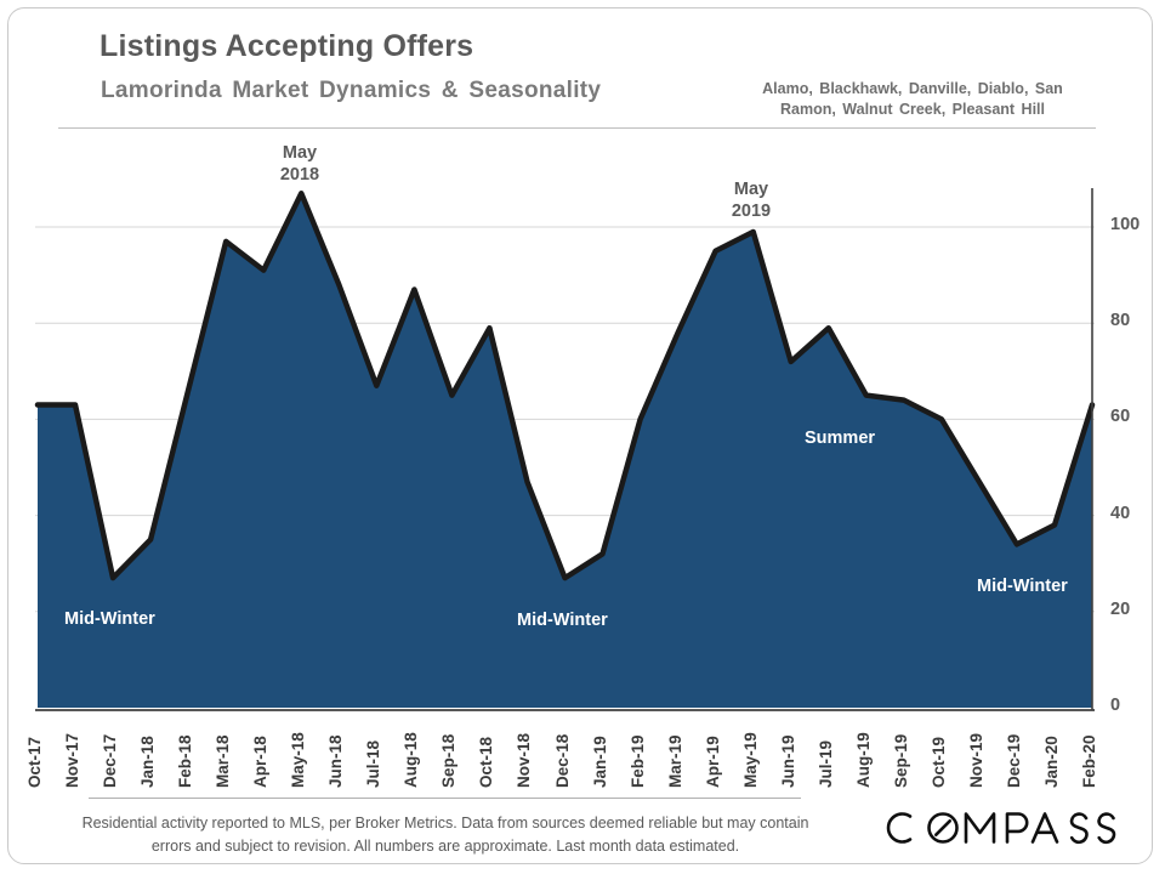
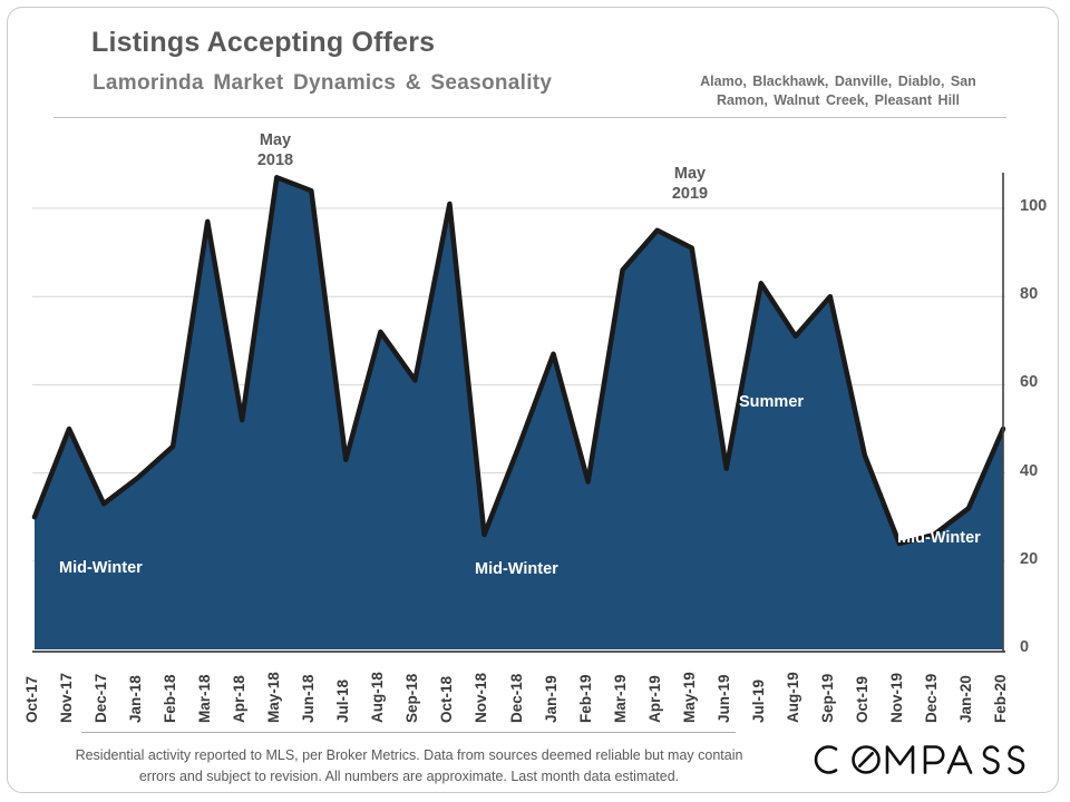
Oct-17: 63 -> 30
Nov-17: 63 -> 50
Dec-17: 27 -> 33
Jan-18: 35 -> 39
Feb-18: 66 -> 46
Apr-18: 91 -> 52
Jun-18: 88 -> 104
Jul-18: 67 -> 43
Aug-18: 87 -> 72
Sep-18: 65 -> 61
Oct-18: 79 -> 101
Nov-18: 47 -> 26
Dec-18: 27 -> 46
Jan-19: 32 -> 67
Feb-19: 60 -> 38
Mar-19: 78 -> 86
May-19: 99 -> 91
Jun-19: 72 -> 41
Jul-19: 79 -> 83
Aug-19: 65 -> 71
Sep-19: 64 -> 80
Oct-19: 60 -> 44
Nov-19: 47 -> 24
Dec-19: 34 -> 26
Jan-20: 38 -> 32
Feb-20: 63 -> 50
